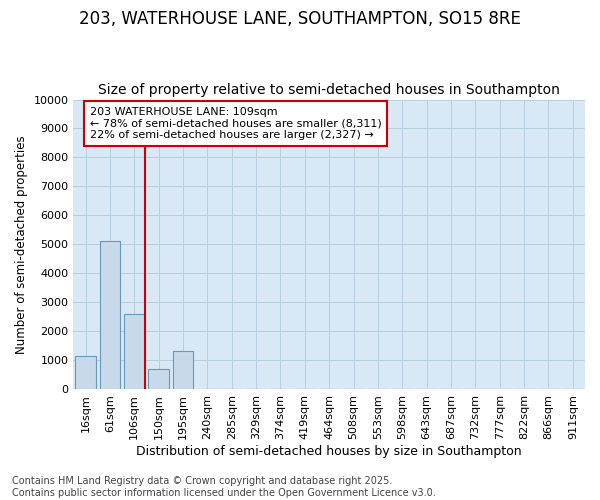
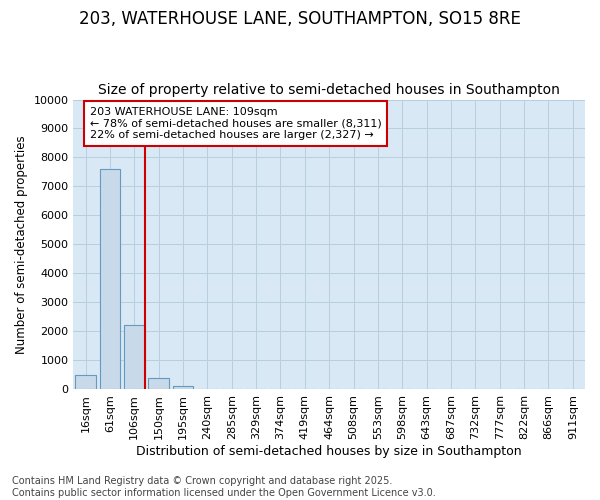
16sqm: 1150 -> 490
61sqm: 5100 -> 7600
106sqm: 2600 -> 2200
150sqm: 700 -> 380
195sqm: 1300 -> 100
